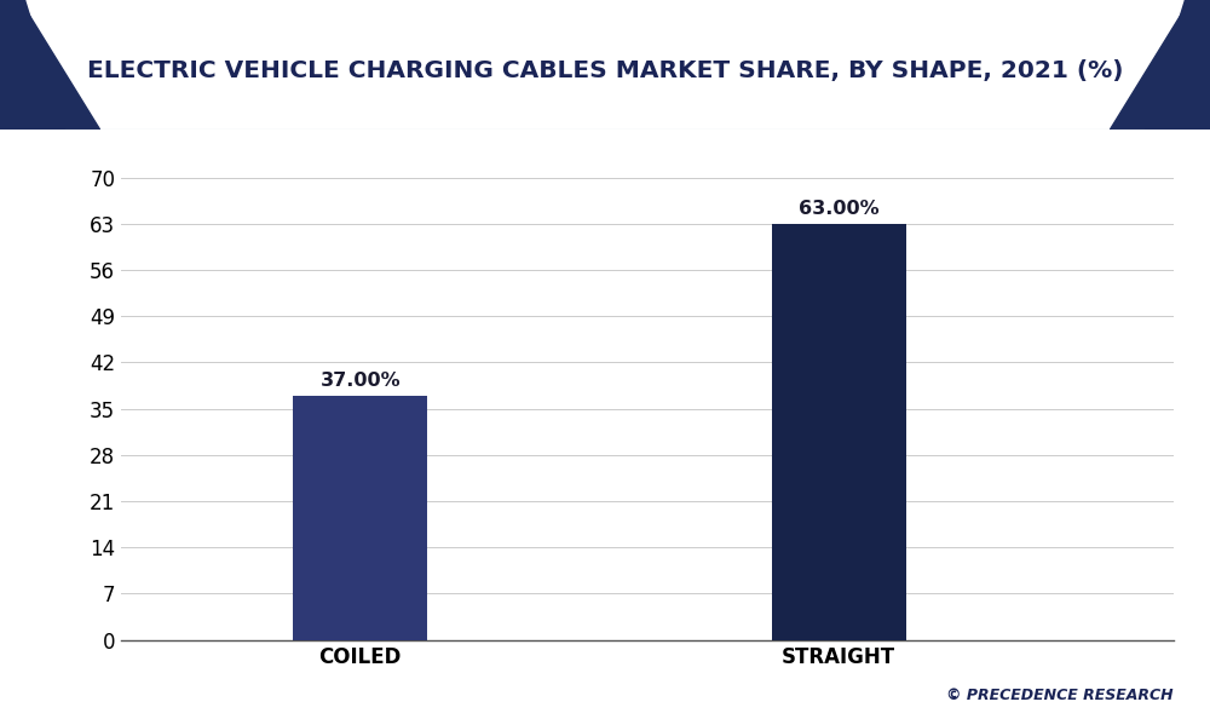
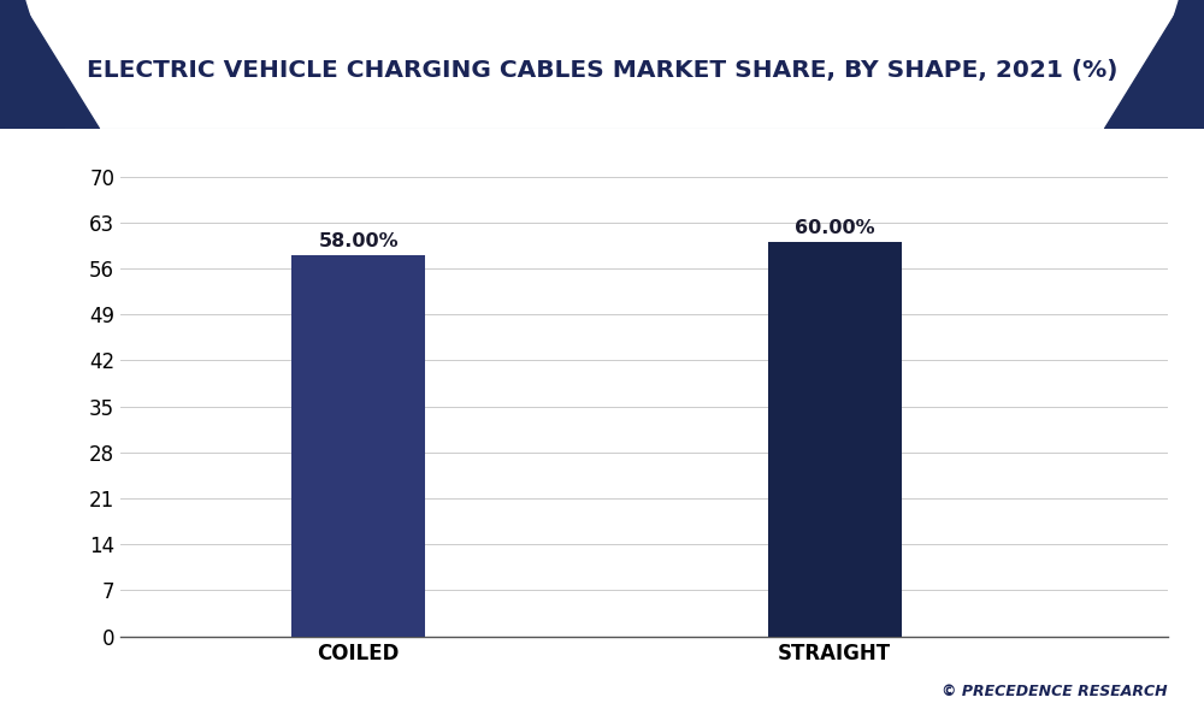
COILED: 37.00% -> 58.00%
STRAIGHT: 63.00% -> 60.00%
